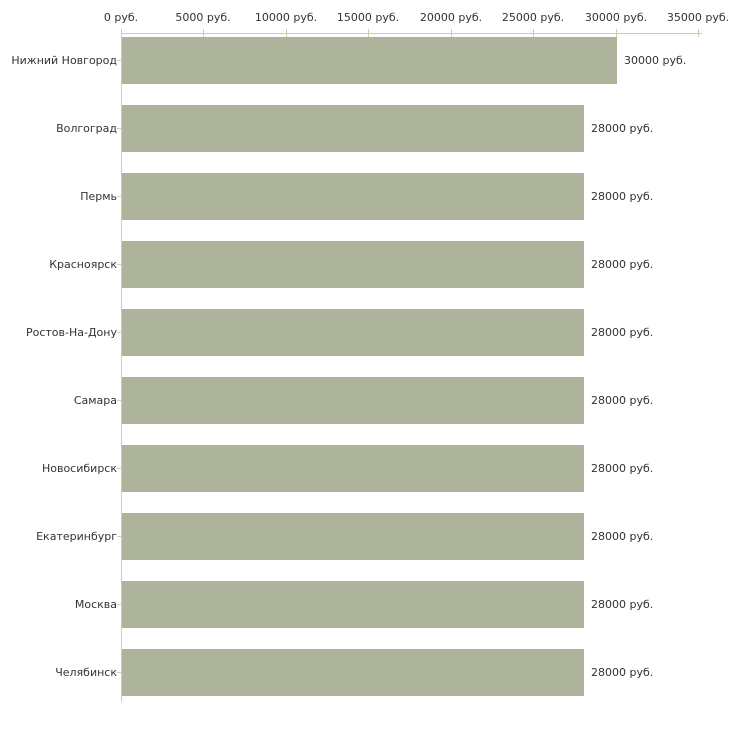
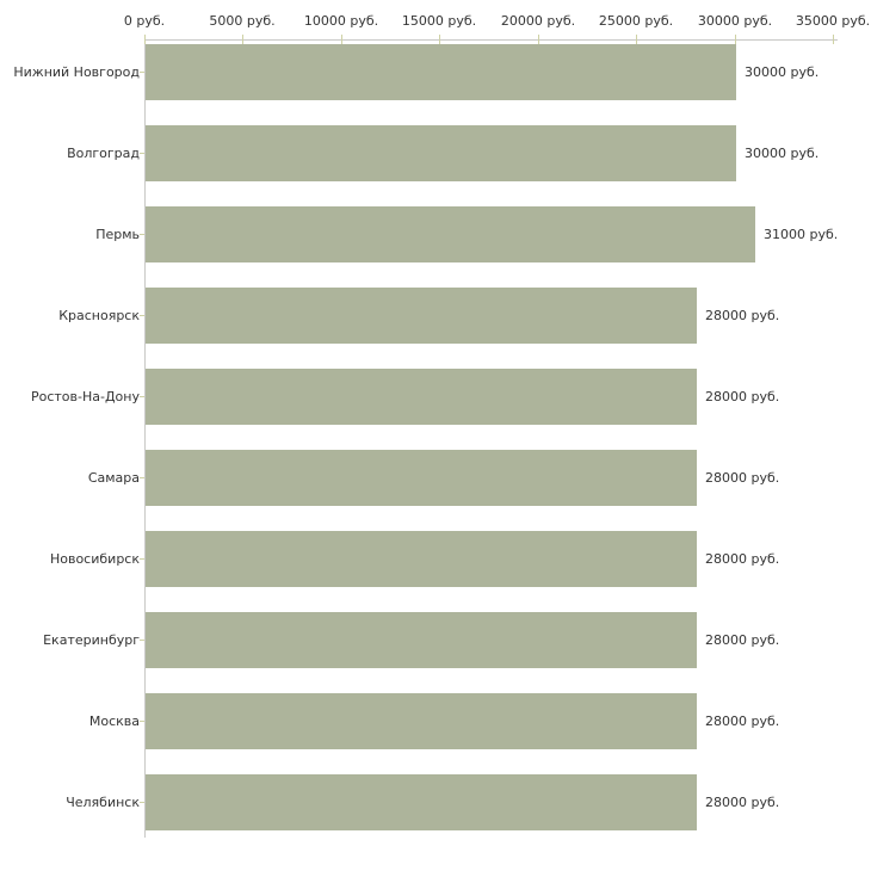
Волгоград: 28000 -> 30000
Пермь: 28000 -> 31000
